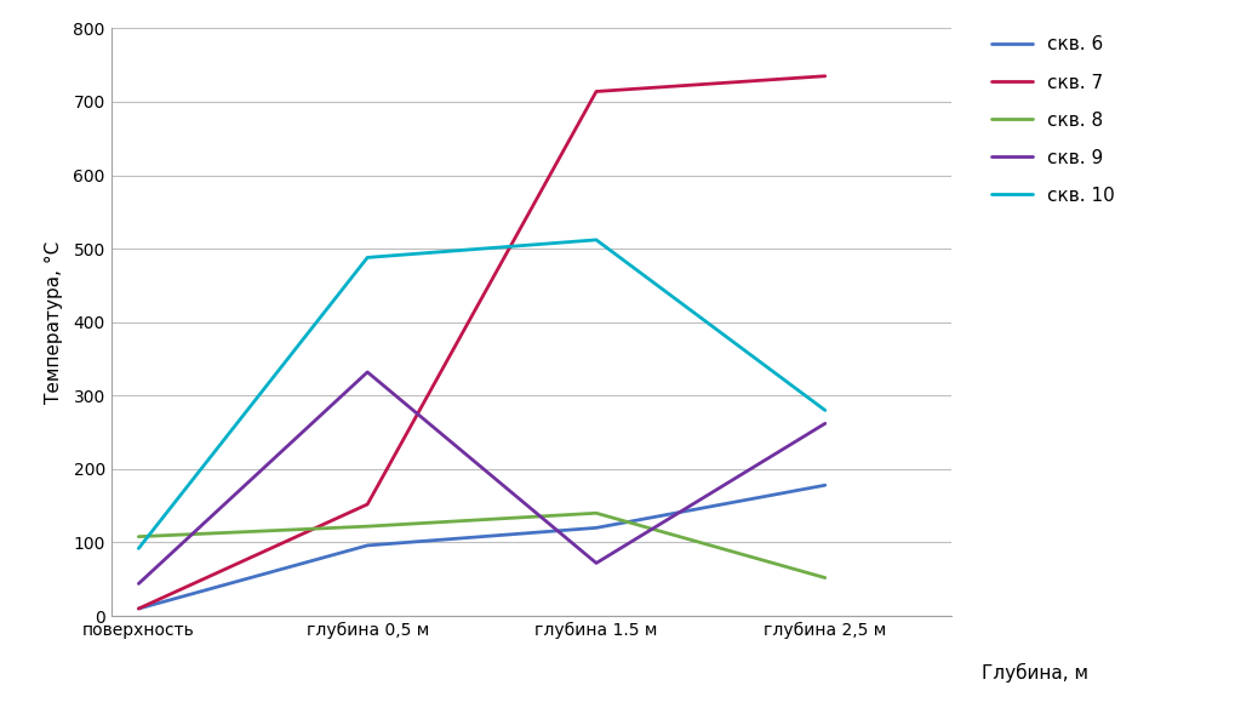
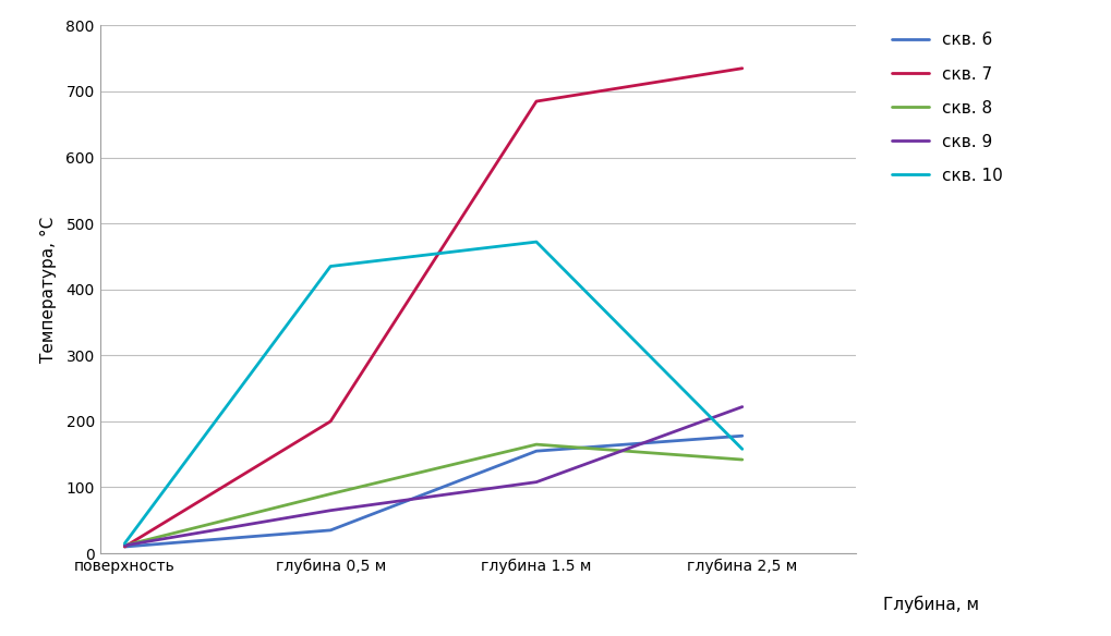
скв. 8/поверхность: 108 -> 12
скв. 9/поверхность: 44 -> 12
скв. 10/поверхность: 92 -> 15
скв. 6/глубина 0,5 м: 96 -> 35
скв. 7/глубина 0,5 м: 152 -> 200
скв. 8/глубина 0,5 м: 122 -> 90
скв. 9/глубина 0,5 м: 332 -> 65
скв. 10/глубина 0,5 м: 488 -> 435
скв. 6/глубина 1.5 м: 120 -> 155
скв. 7/глубина 1.5 м: 714 -> 685
скв. 8/глубина 1.5 м: 140 -> 165
скв. 9/глубина 1.5 м: 72 -> 108
скв. 10/глубина 1.5 м: 512 -> 472
скв. 8/глубина 2,5 м: 52 -> 142
скв. 9/глубина 2,5 м: 262 -> 222
скв. 10/глубина 2,5 м: 280 -> 158
